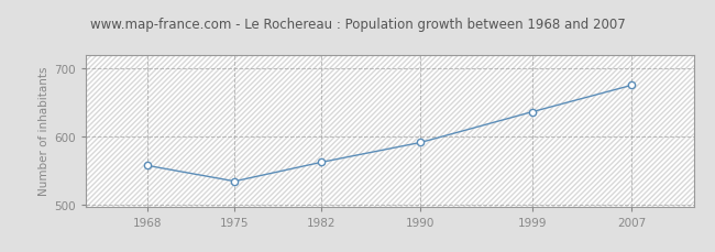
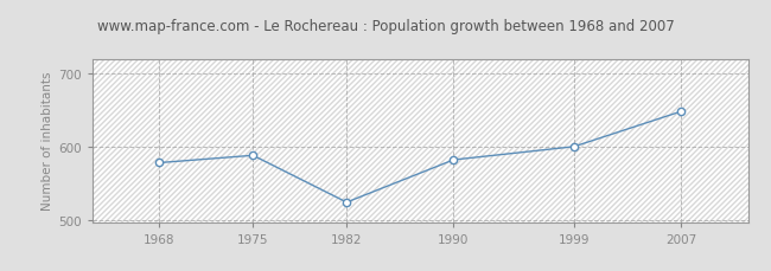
1968: 557 -> 578
1975: 534 -> 588
1982: 562 -> 524
1990: 591 -> 582
1999: 636 -> 600
2007: 675 -> 648
